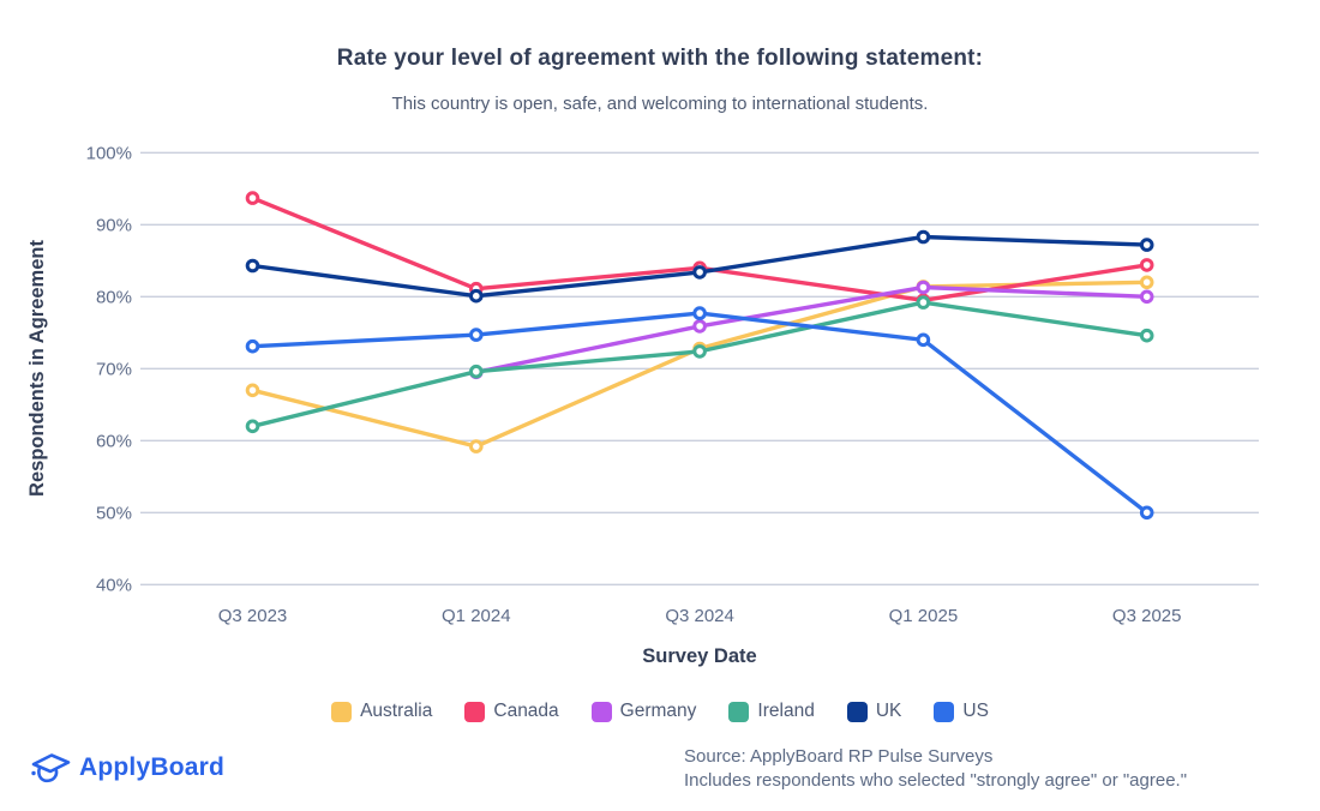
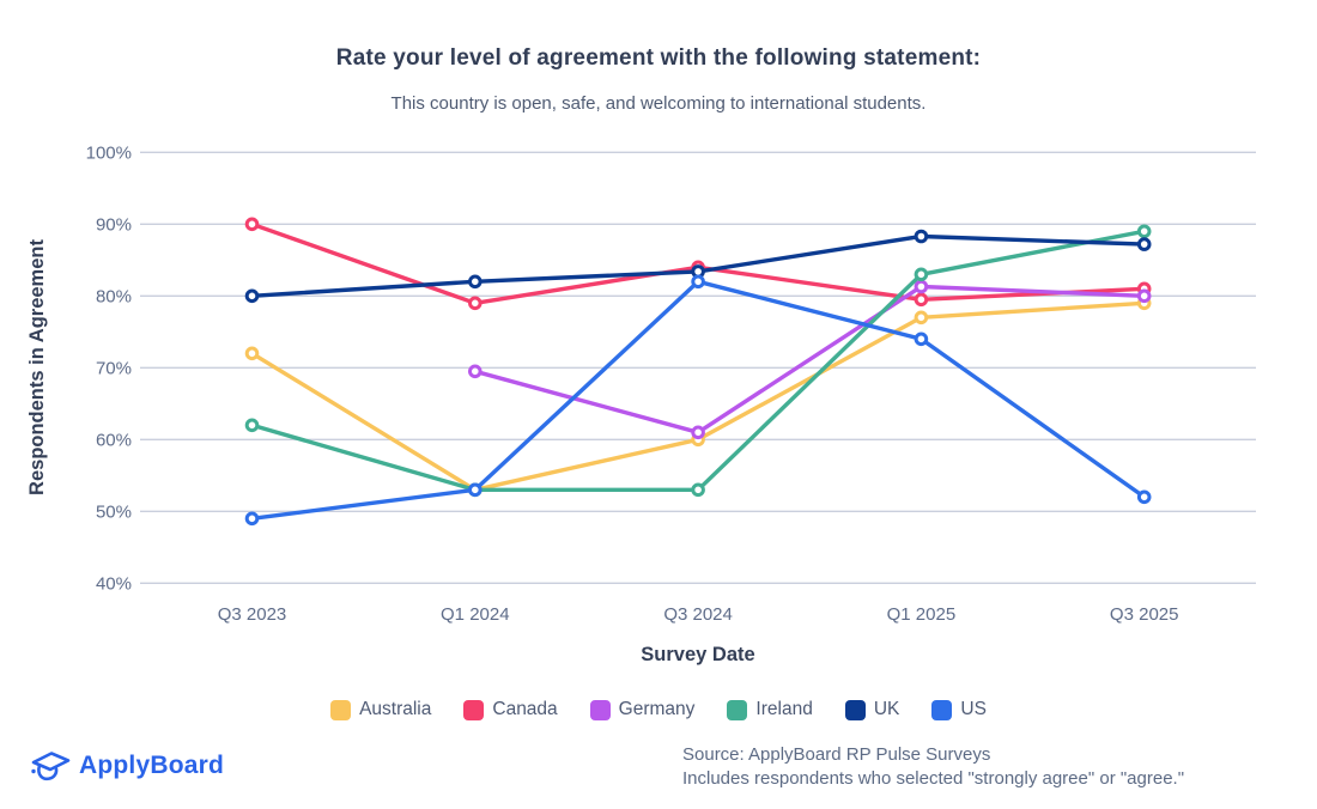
Australia/Q3 2023: 67% -> 72%
Canada/Q3 2023: 94% -> 90%
UK/Q3 2023: 84% -> 80%
US/Q3 2023: 73% -> 49%
Australia/Q1 2024: 59% -> 53%
Canada/Q1 2024: 81% -> 79%
Ireland/Q1 2024: 70% -> 53%
UK/Q1 2024: 80% -> 82%
US/Q1 2024: 75% -> 53%
Australia/Q3 2024: 73% -> 60%
Germany/Q3 2024: 76% -> 61%
Ireland/Q3 2024: 72% -> 53%
US/Q3 2024: 78% -> 82%
Australia/Q1 2025: 81% -> 77%
Ireland/Q1 2025: 79% -> 83%
Australia/Q3 2025: 82% -> 79%
Canada/Q3 2025: 84% -> 81%
Ireland/Q3 2025: 75% -> 89%
US/Q3 2025: 50% -> 52%
